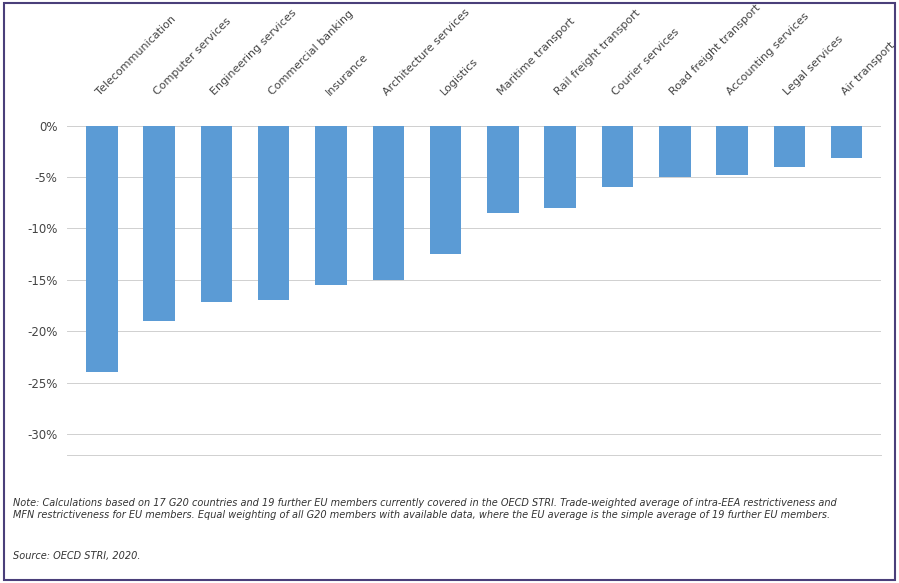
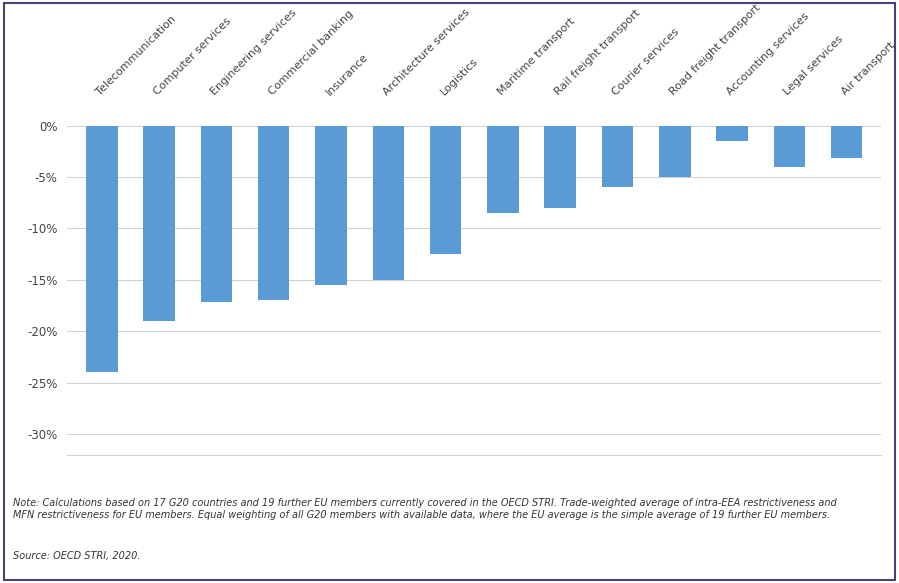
Accounting services: -4.8% -> -1.5%
